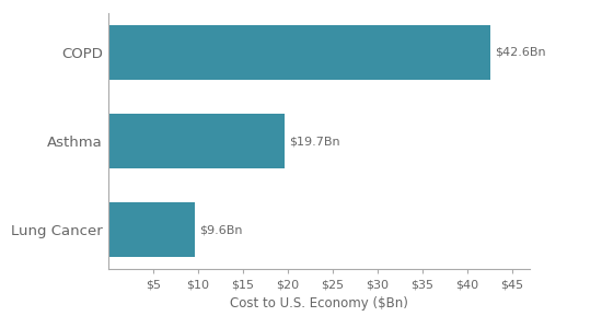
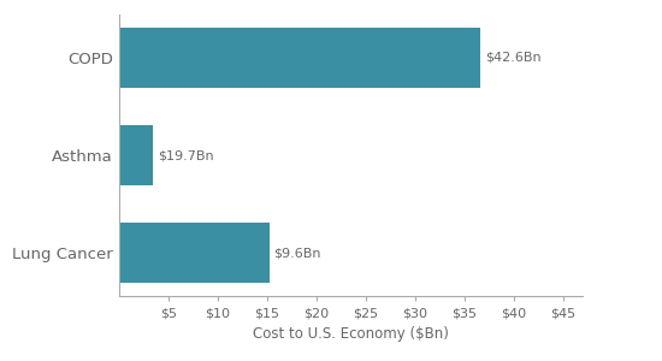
COPD: $42.6 -> $36.6
Asthma: $19.7 -> $3.4
Lung Cancer: $9.6 -> $15.2
